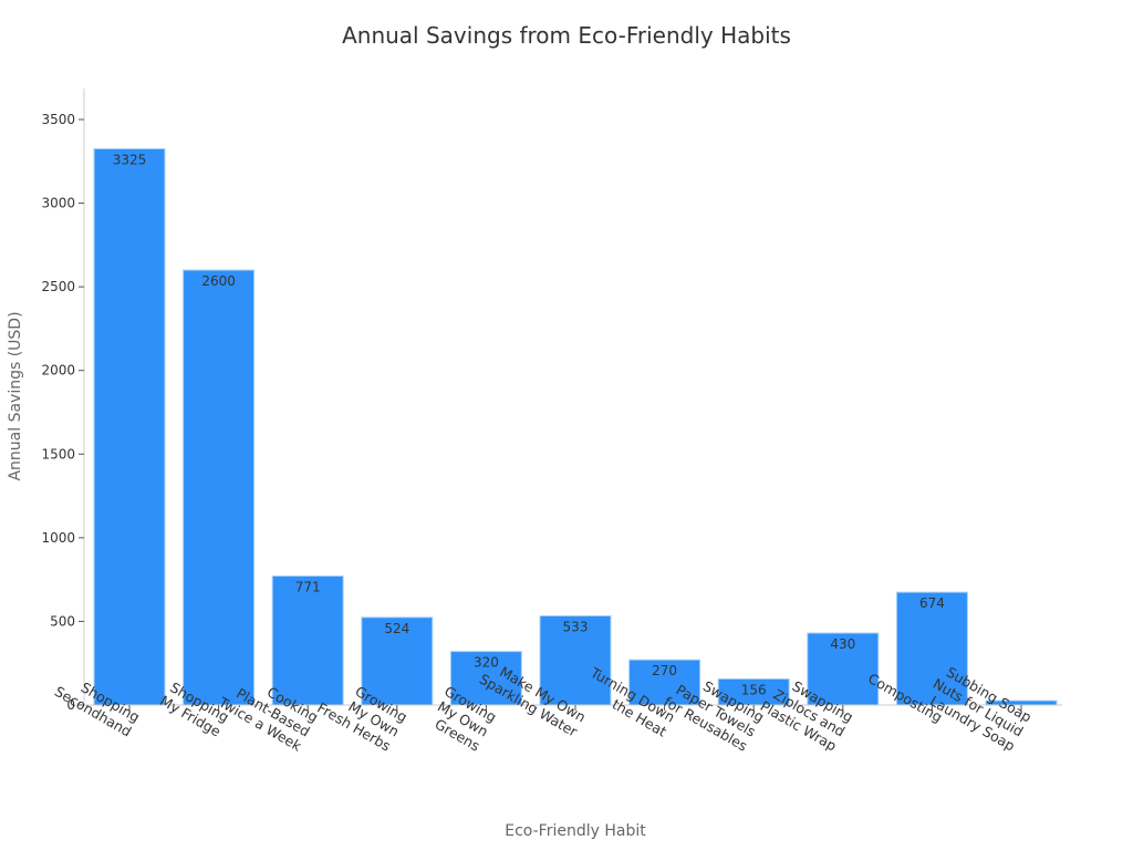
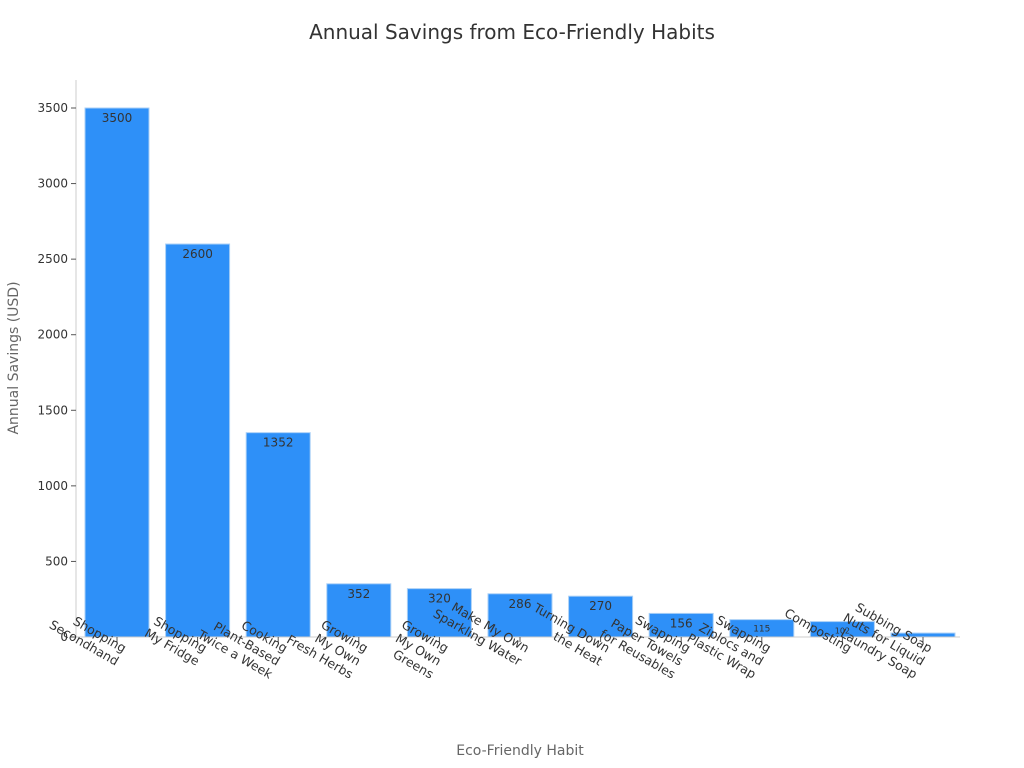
Shopping Secondhand: 3325 -> 3500
Cooking Plant-Based Twice a Week: 771 -> 1352
Growing My Own Fresh Herbs: 524 -> 352
Make My Own Sparkling Water: 533 -> 286
Swapping Ziplocs and Plastic Wrap: 430 -> 115
Composting: 674 -> 102
